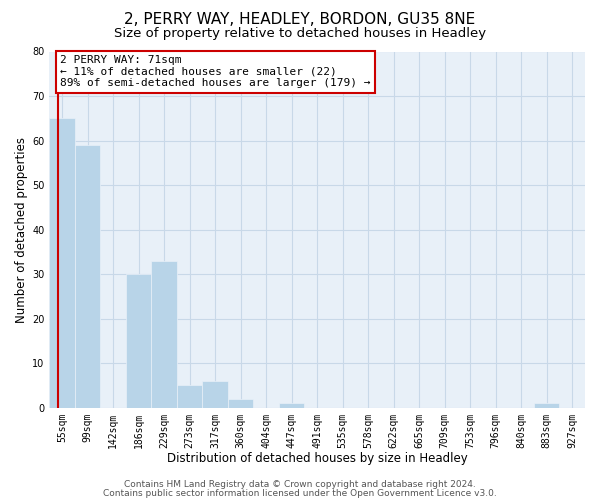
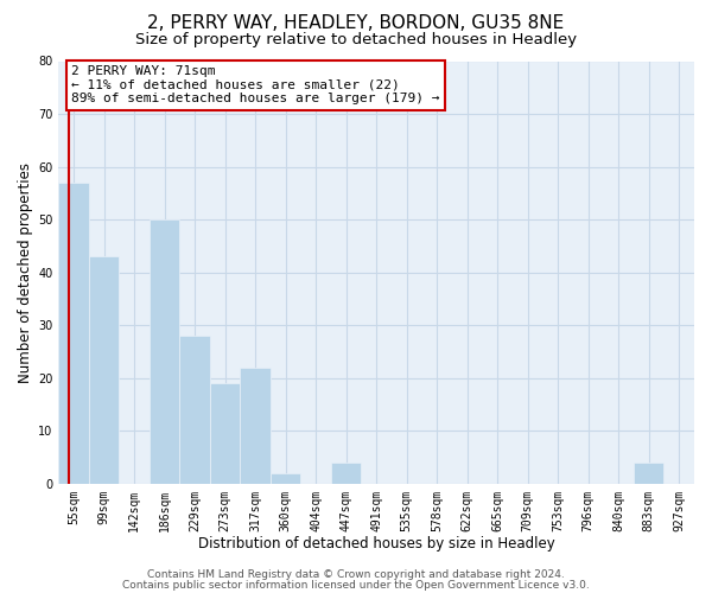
55sqm: 65 -> 57
99sqm: 59 -> 43
186sqm: 30 -> 50
229sqm: 33 -> 28
273sqm: 5 -> 19
317sqm: 6 -> 22
447sqm: 1 -> 4
883sqm: 1 -> 4
